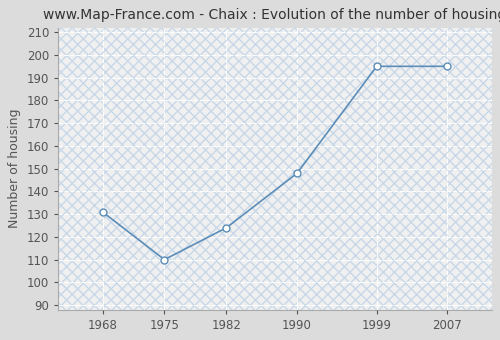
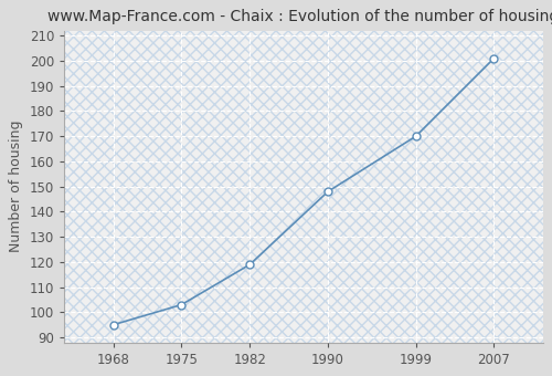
1968: 131 -> 95
1975: 110 -> 103
1982: 124 -> 119
1999: 195 -> 170
2007: 195 -> 201
